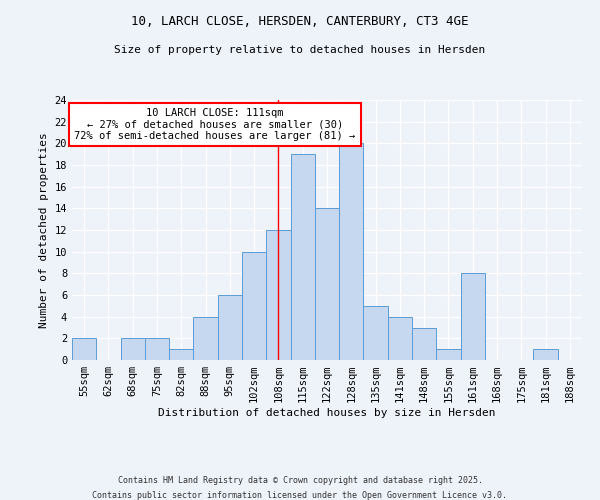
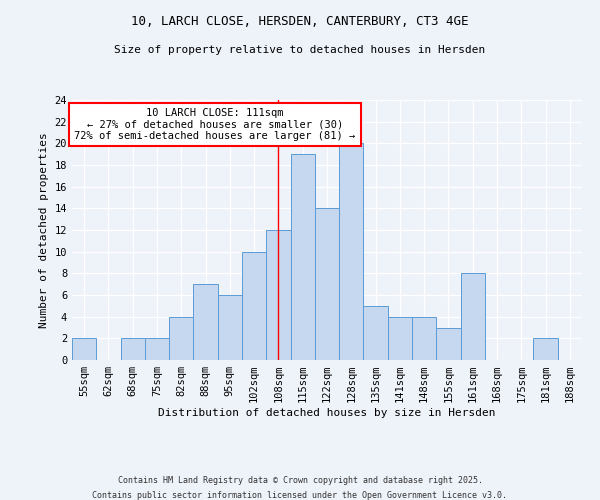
82sqm: 1 -> 4
88sqm: 4 -> 7
148sqm: 3 -> 4
155sqm: 1 -> 3
181sqm: 1 -> 2
